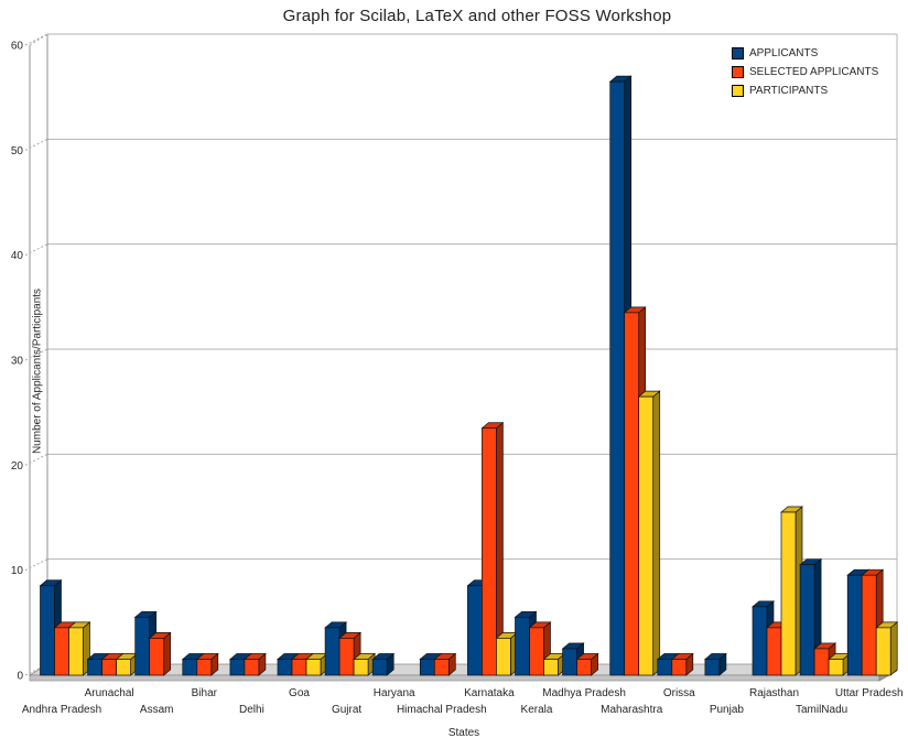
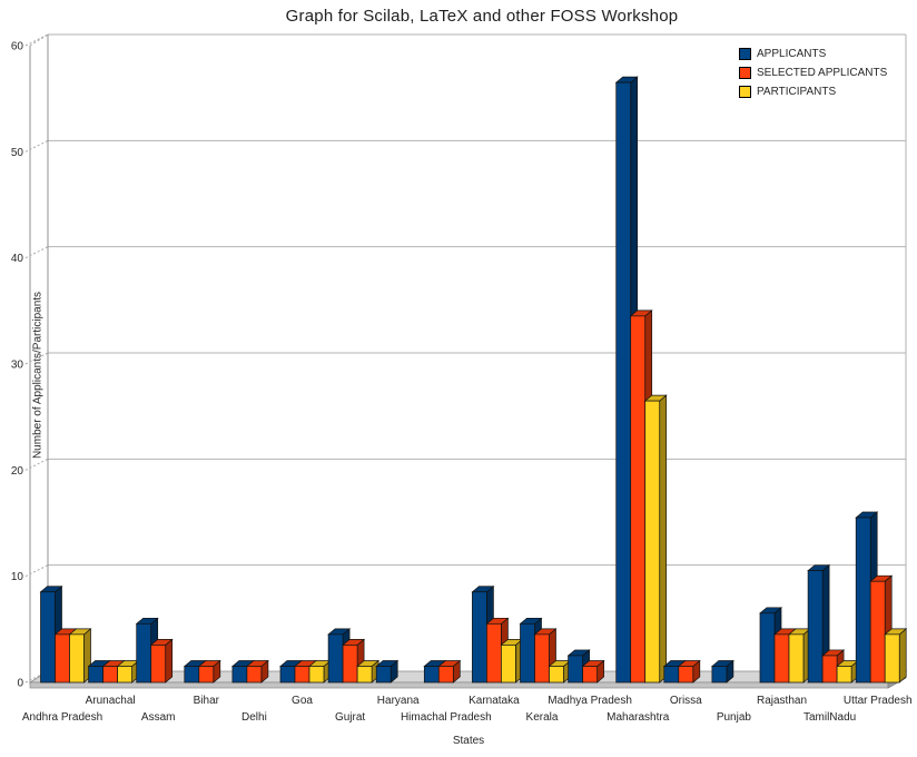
SELECTED APPLICANTS/Karnataka: 23 -> 5
PARTICIPANTS/Rajasthan: 15 -> 4
APPLICANTS/Uttar Pradesh: 9 -> 15
